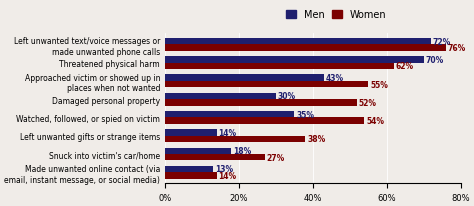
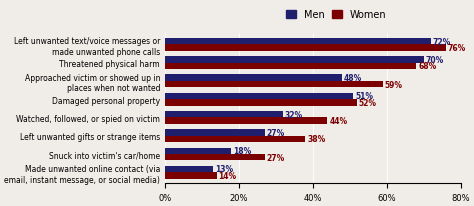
Women/Threatened physical harm: 62% -> 68%
Men/Approached victim or showed up in places when not wanted: 43% -> 48%
Women/Approached victim or showed up in places when not wanted: 55% -> 59%
Men/Damaged personal property: 30% -> 51%
Men/Watched, followed, or spied on victim: 35% -> 32%
Women/Watched, followed, or spied on victim: 54% -> 44%
Men/Left unwanted gifts or strange items: 14% -> 27%
